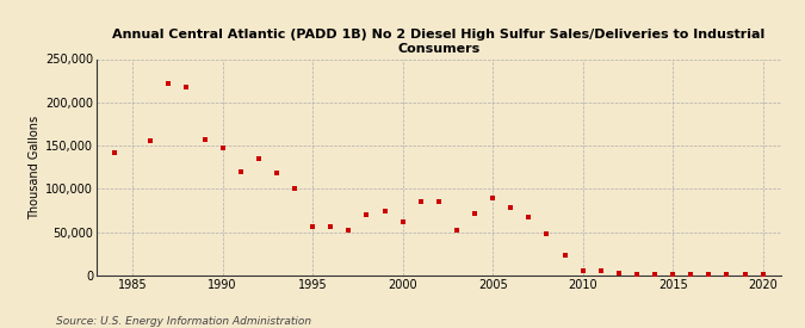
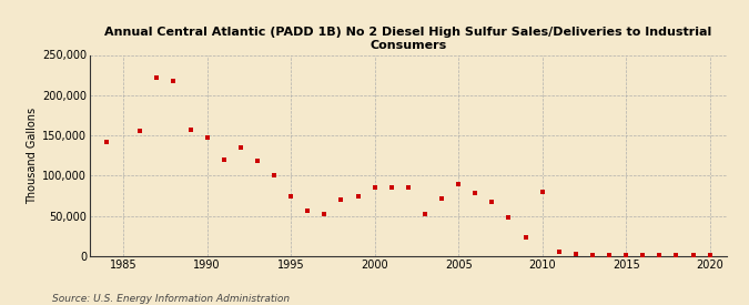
1995: 57,000 -> 74,000
2000: 62,000 -> 86,000
2010: 5,000 -> 80,000
